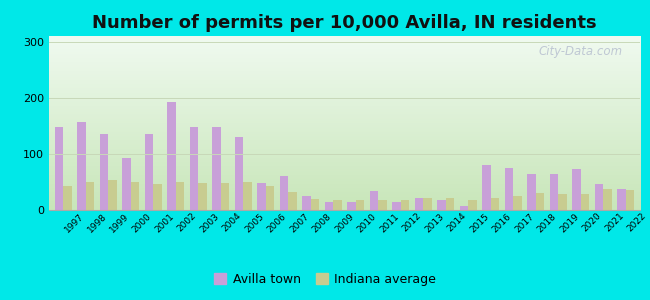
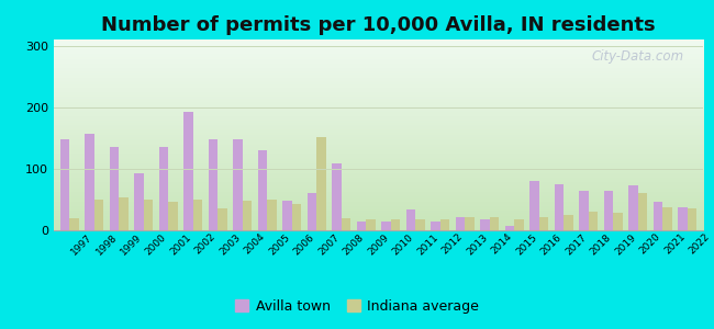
Indiana average/1997: 43 -> 20
Indiana average/2003: 48 -> 36
Indiana average/2007: 32 -> 152
Avilla town/2008: 25 -> 108
Indiana average/2020: 28 -> 60
